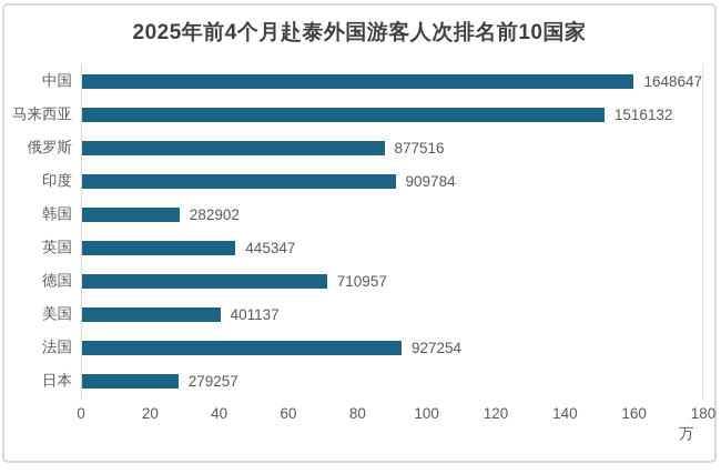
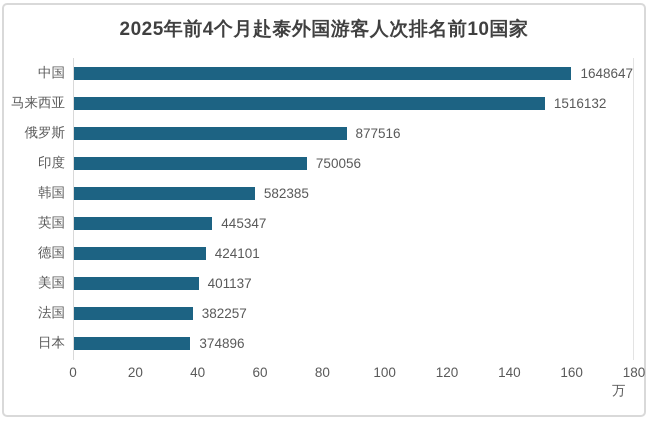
印度: 909784 -> 750056
韩国: 282902 -> 582385
德国: 710957 -> 424101
法国: 927254 -> 382257
日本: 279257 -> 374896
